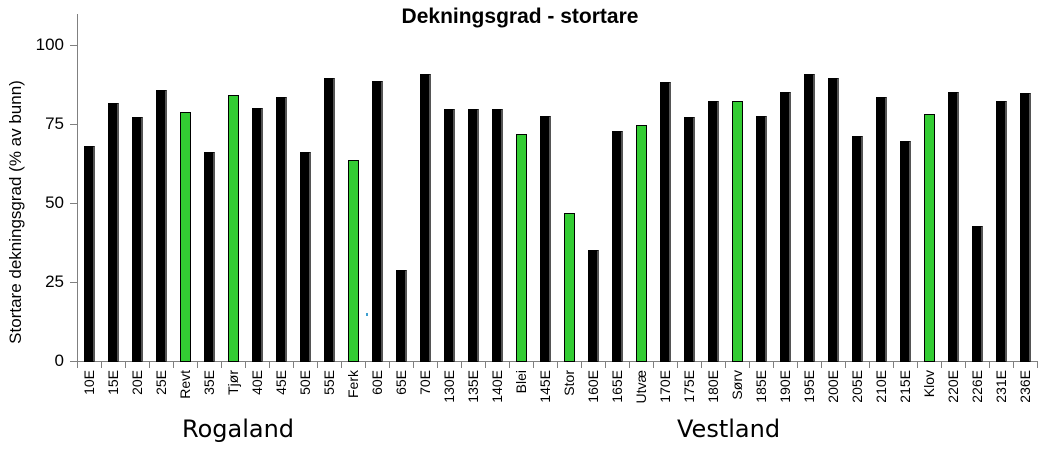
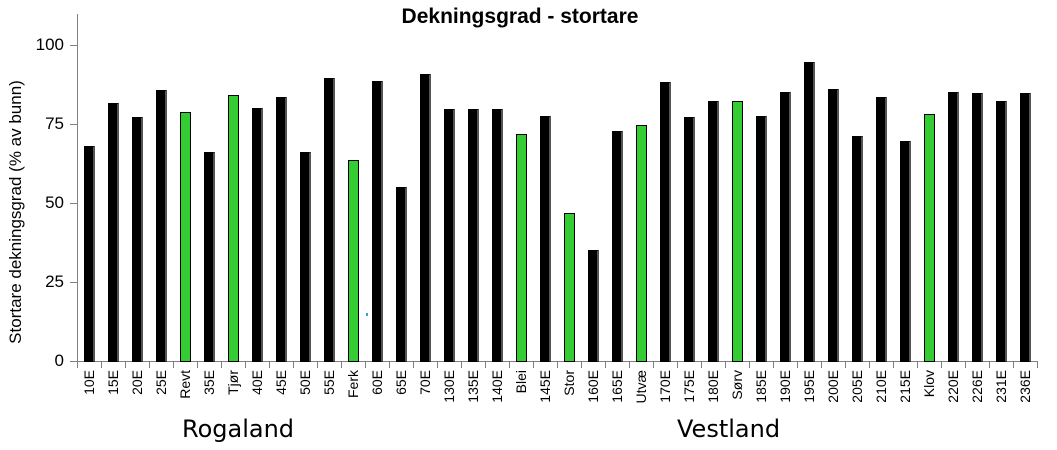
65E: 29 -> 56
195E: 91 -> 95
200E: 90 -> 86
226E: 43 -> 85
